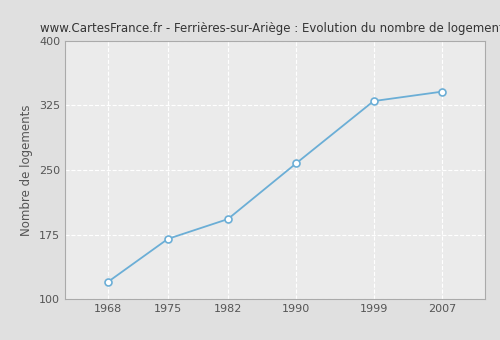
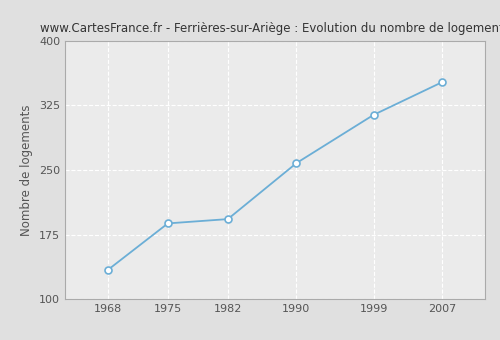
1968: 120 -> 134
1975: 170 -> 188
1999: 330 -> 314
2007: 341 -> 352
